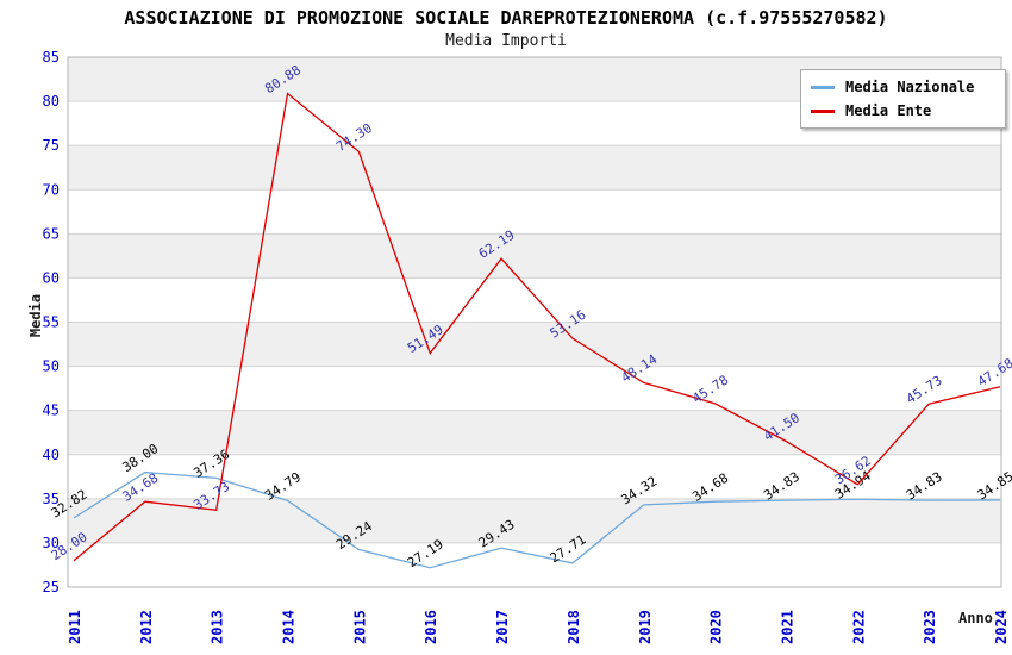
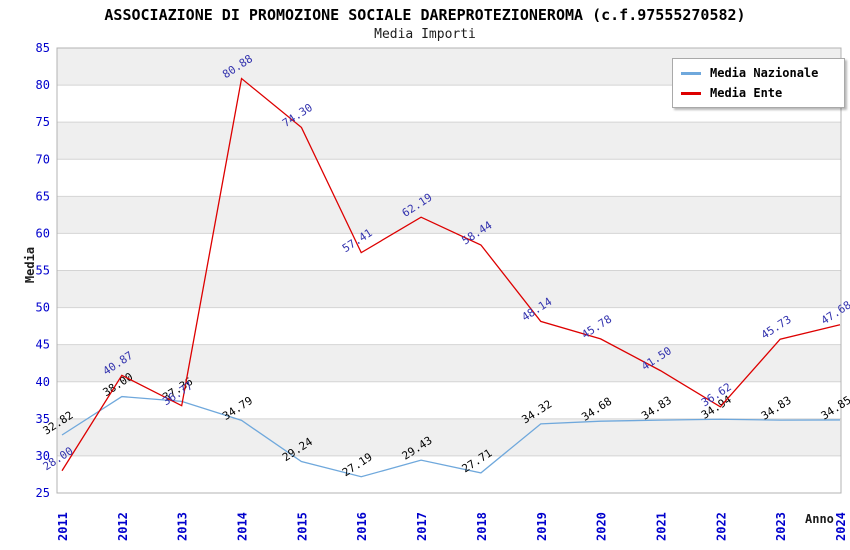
Media Ente/2012: 34.68 -> 40.87
Media Ente/2013: 33.73 -> 36.77
Media Ente/2016: 51.49 -> 57.41
Media Ente/2018: 53.16 -> 58.44
